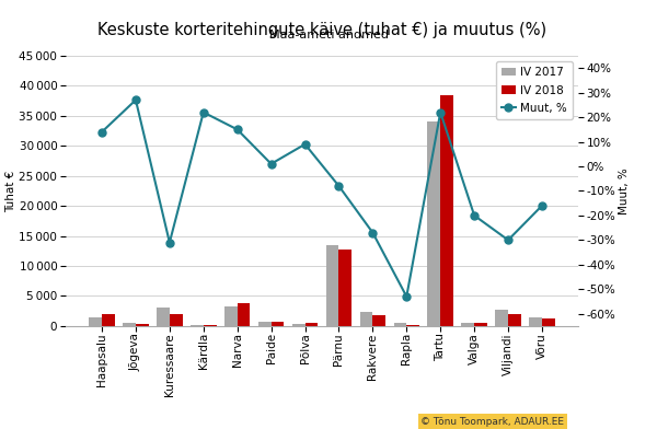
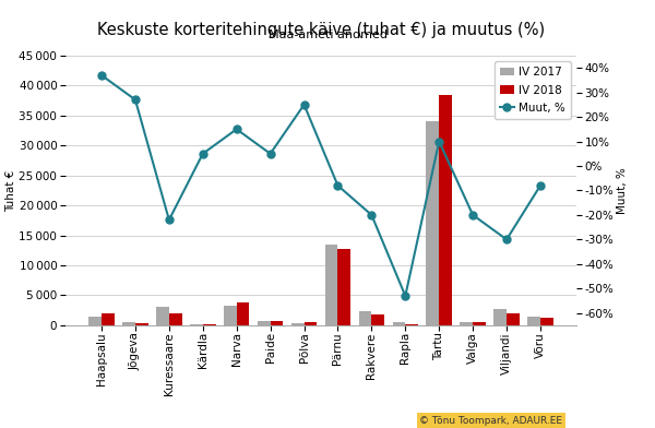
Muut, %/Haapsalu: 14% -> 37%
Muut, %/Kuressaare: -31% -> -22%
Muut, %/Kärdla: 22% -> 5%
Muut, %/Paide: 1% -> 5%
Muut, %/Põlva: 9% -> 25%
Muut, %/Rakvere: -27% -> -20%
Muut, %/Tartu: 22% -> 10%
Muut, %/Võru: -16% -> -8%
